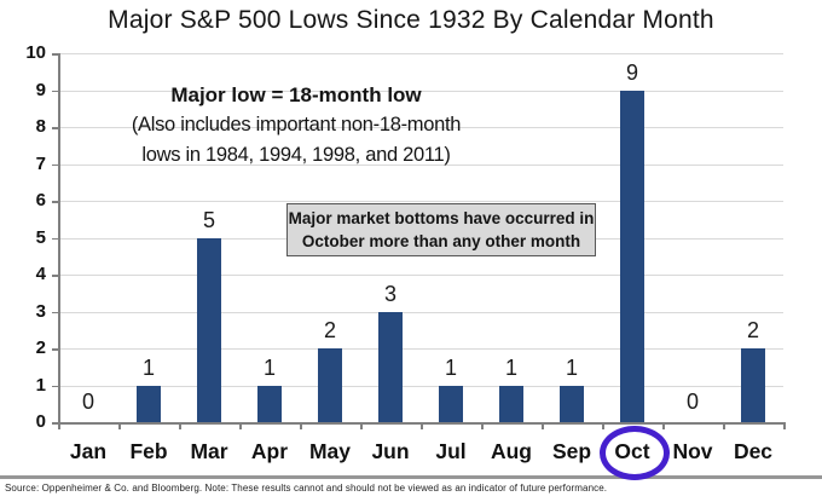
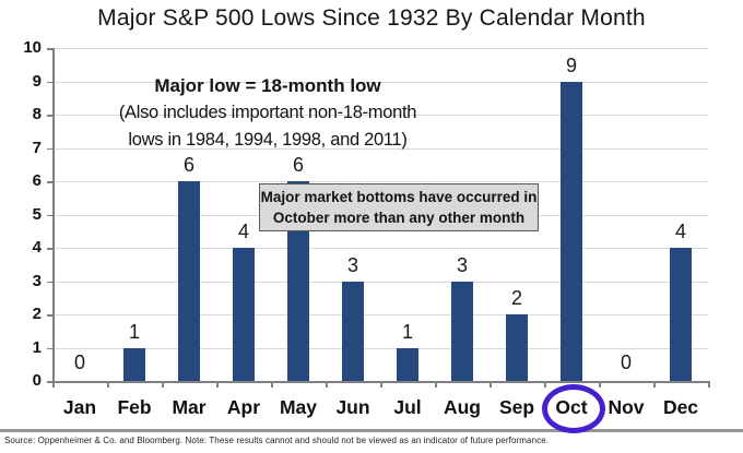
Mar: 5 -> 6
Apr: 1 -> 4
May: 2 -> 6
Aug: 1 -> 3
Sep: 1 -> 2
Dec: 2 -> 4
